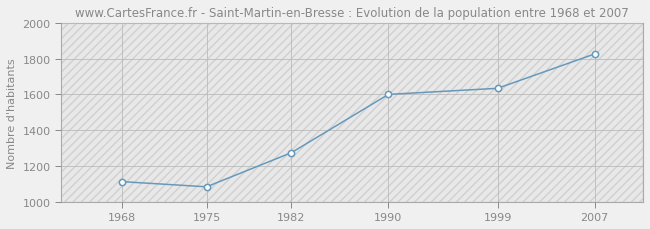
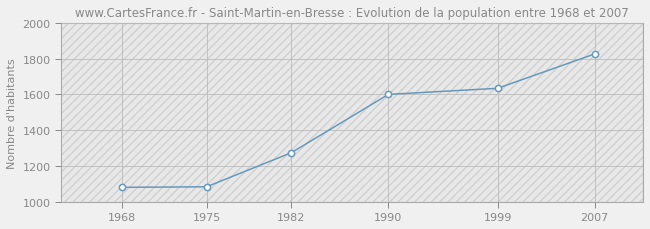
1968: 1110 -> 1080
